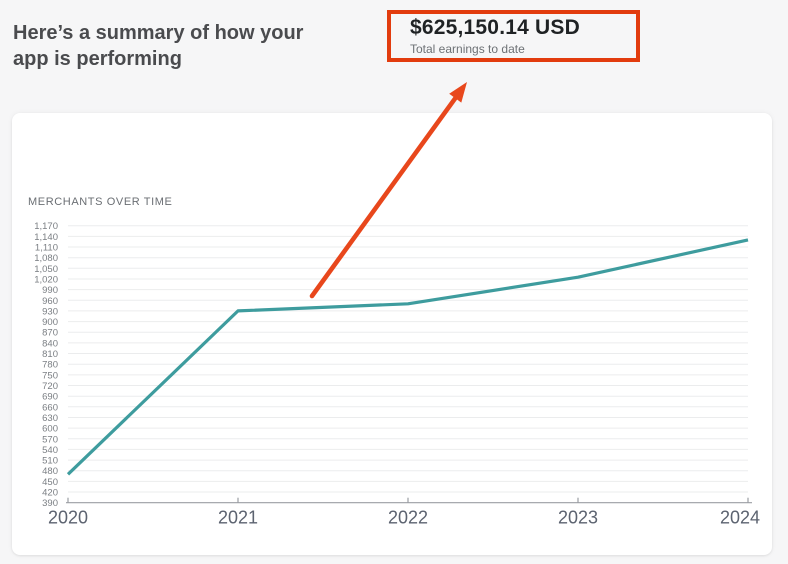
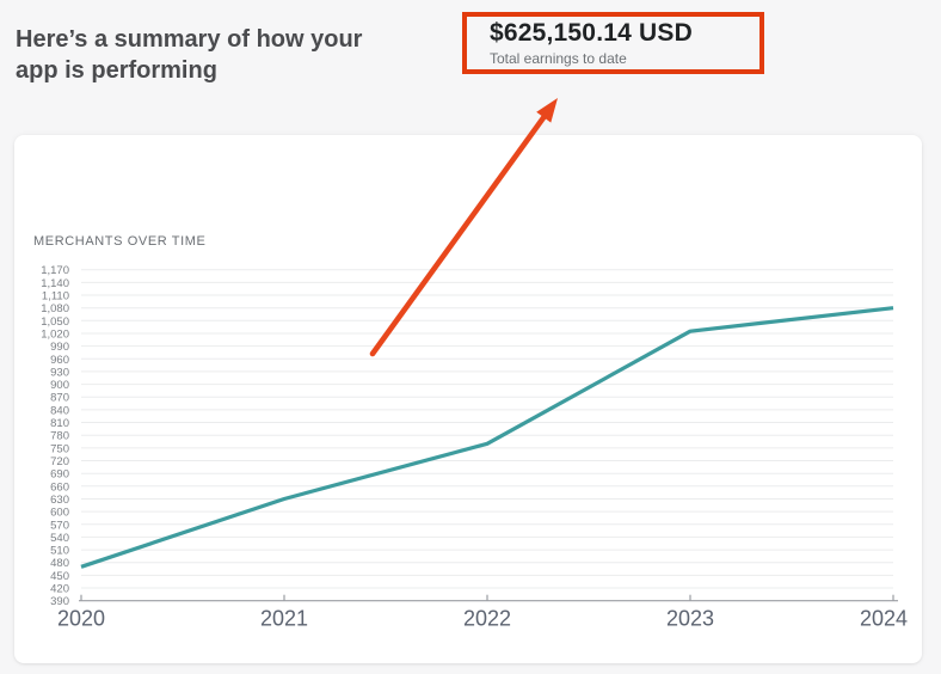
2021: 930 -> 630
2022: 950 -> 760
2024: 1130 -> 1080
